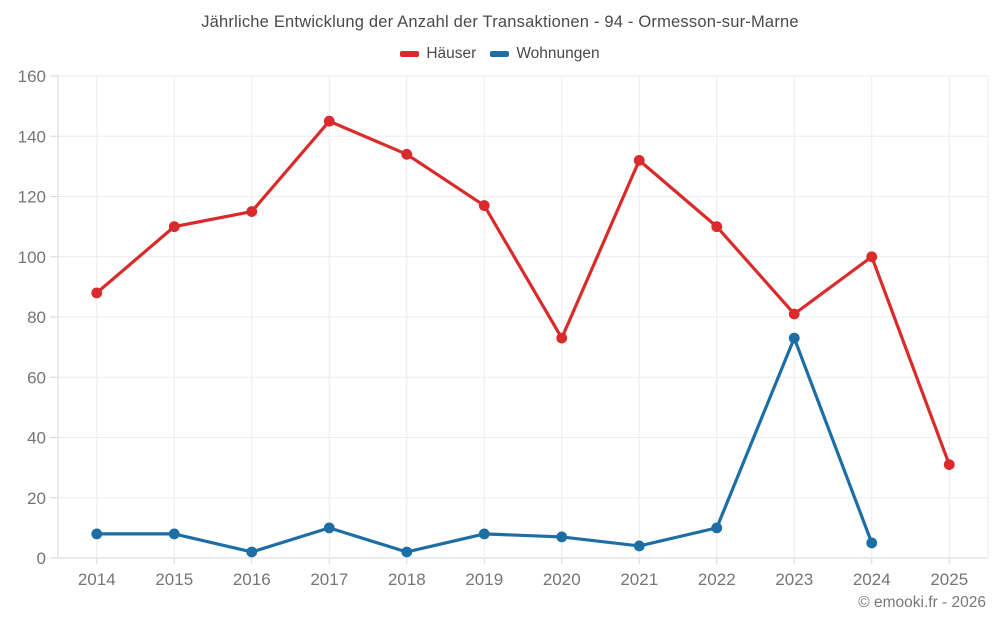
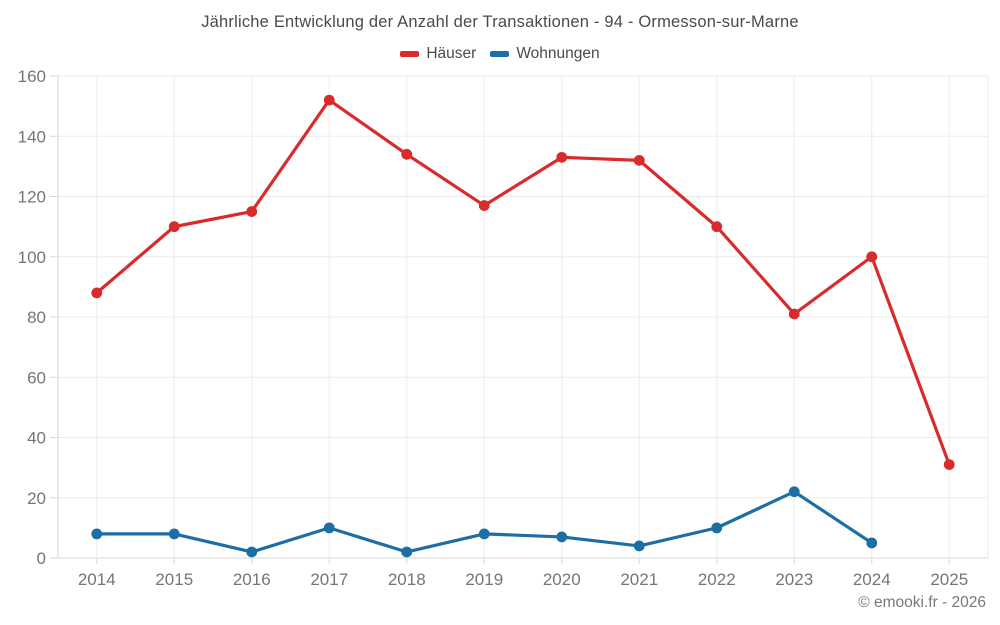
Häuser/2017: 145 -> 152
Häuser/2020: 73 -> 133
Wohnungen/2023: 73 -> 22
